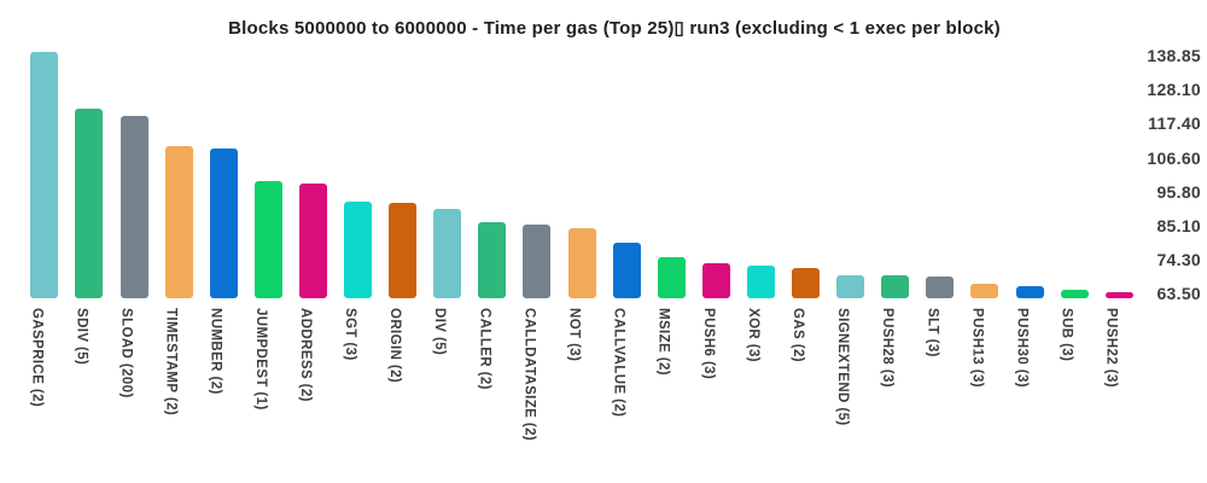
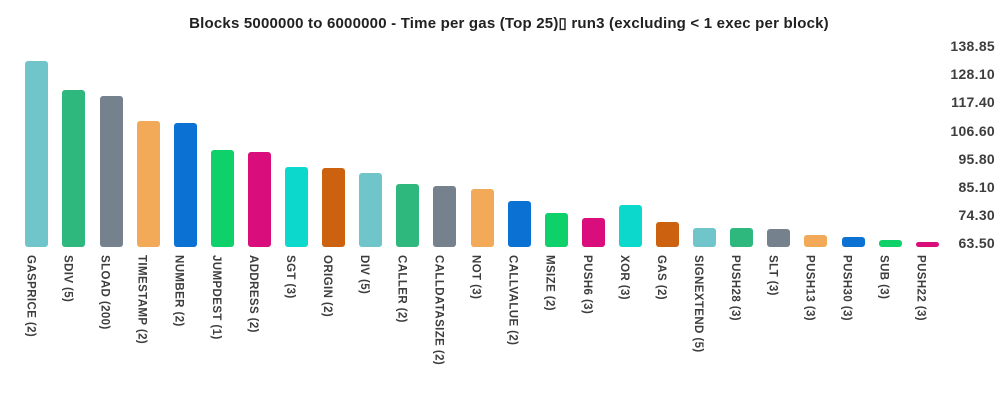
GASPRICE (2): 140 -> 133
XOR (3): 72 -> 78
